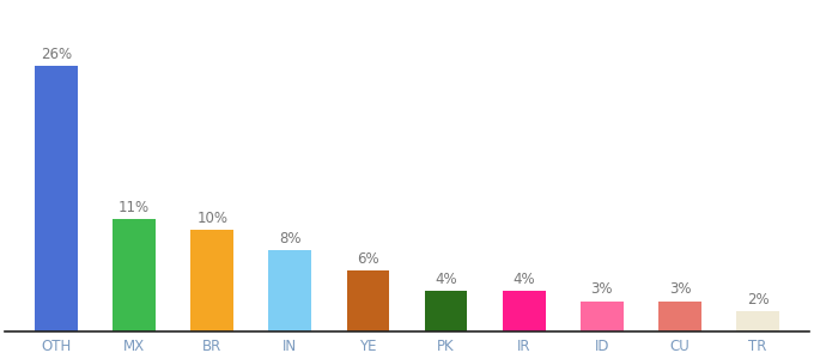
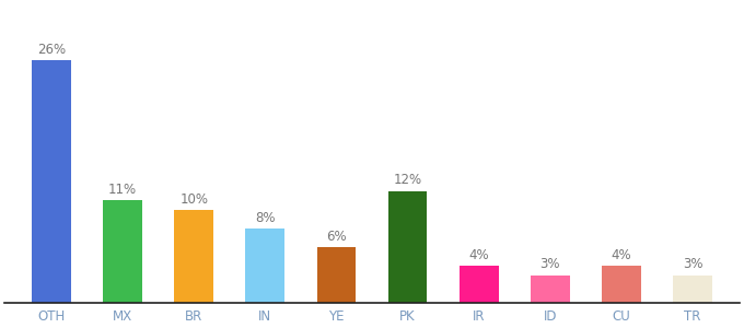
PK: 4% -> 12%
CU: 3% -> 4%
TR: 2% -> 3%
